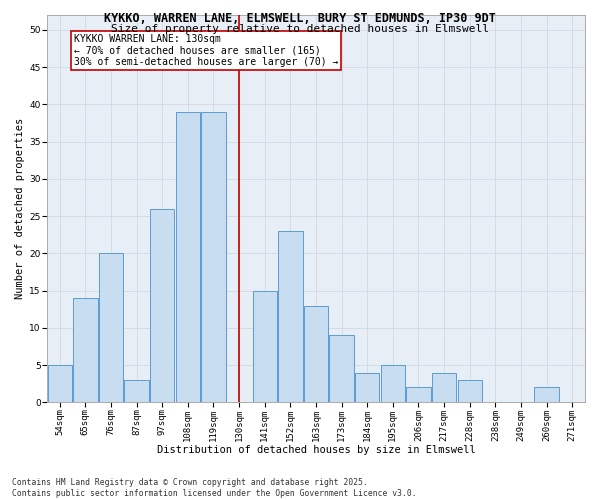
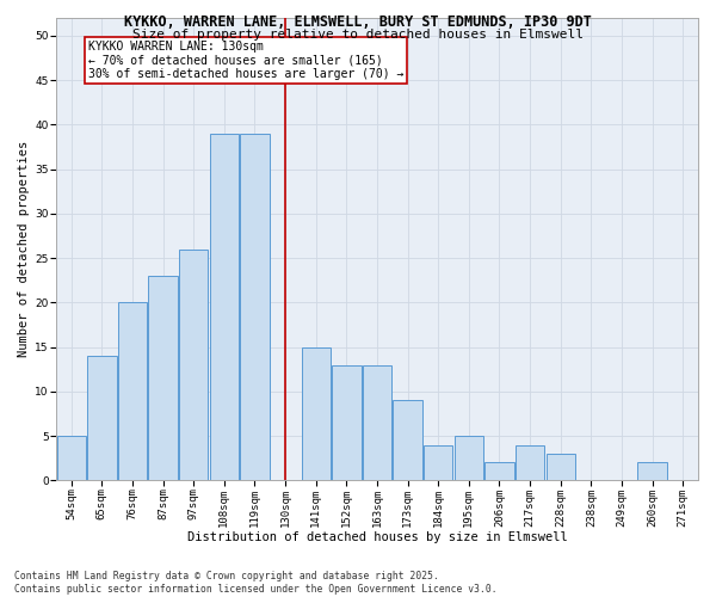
87sqm: 3 -> 23
152sqm: 23 -> 13
